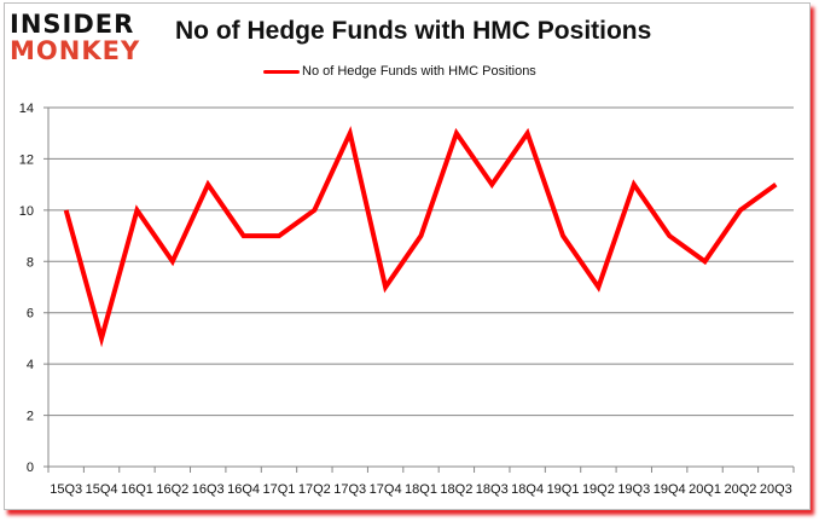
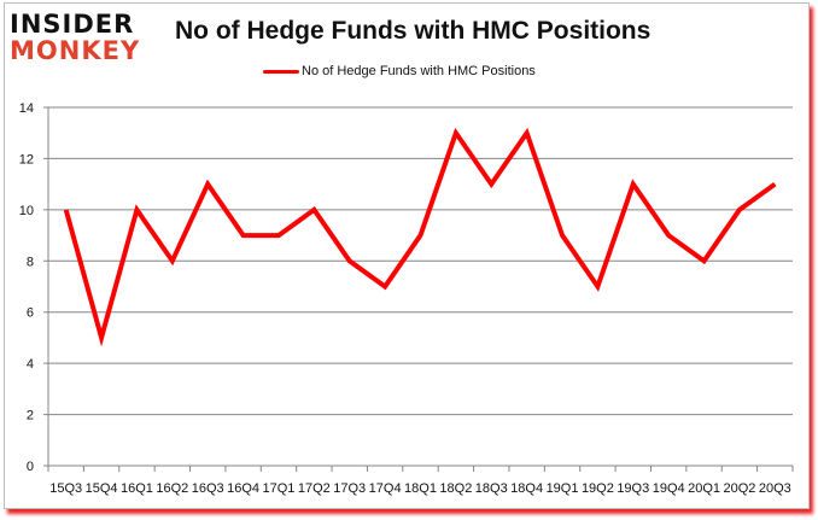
17Q3: 13 -> 8
